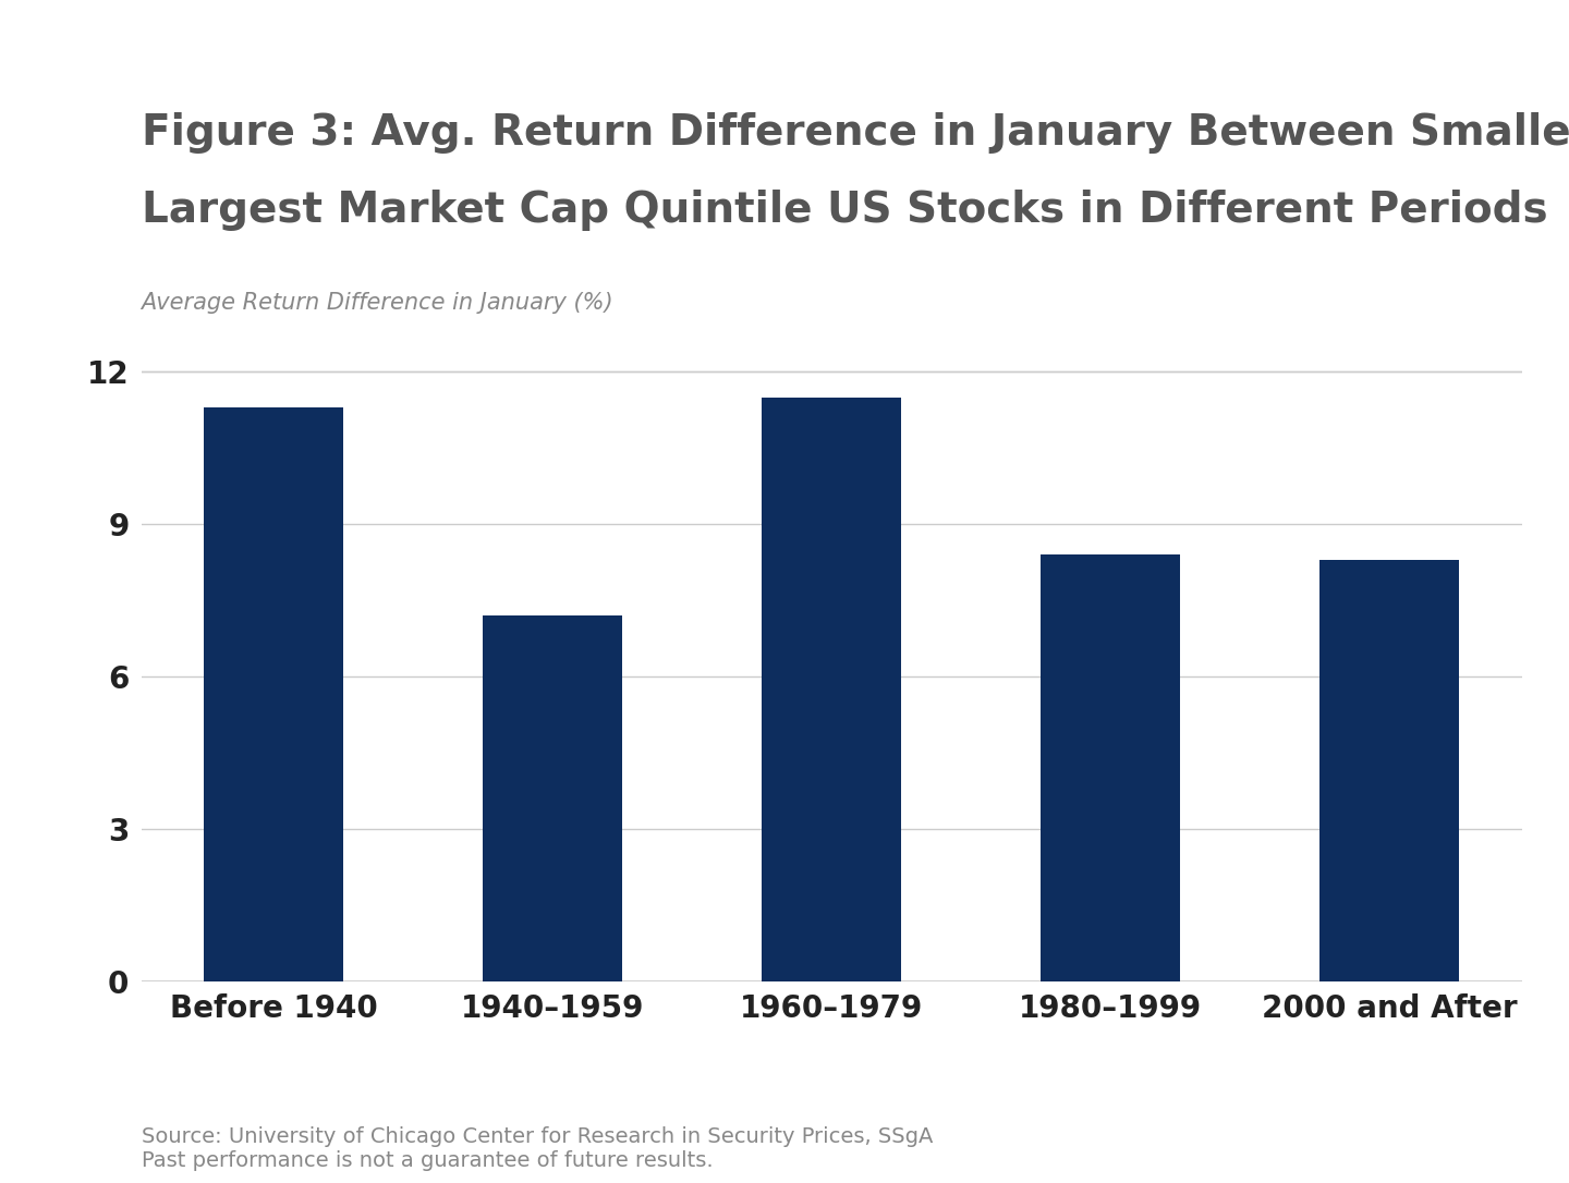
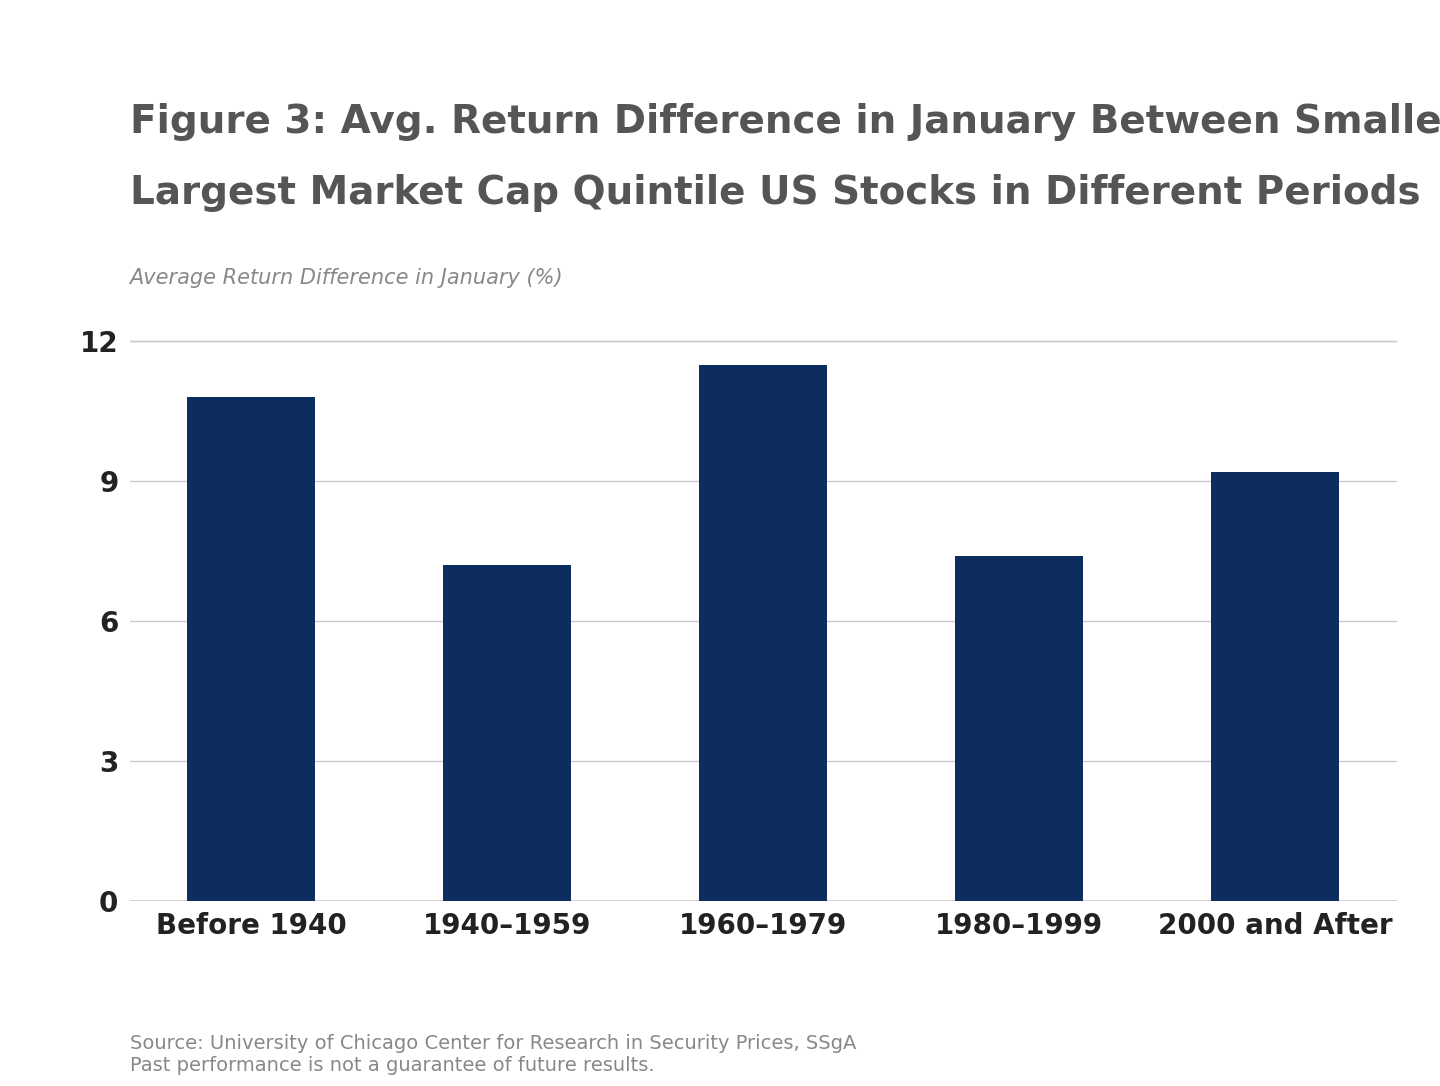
Before 1940: 11.3 -> 10.8
1980–1999: 8.4 -> 7.4
2000 and After: 8.3 -> 9.2
